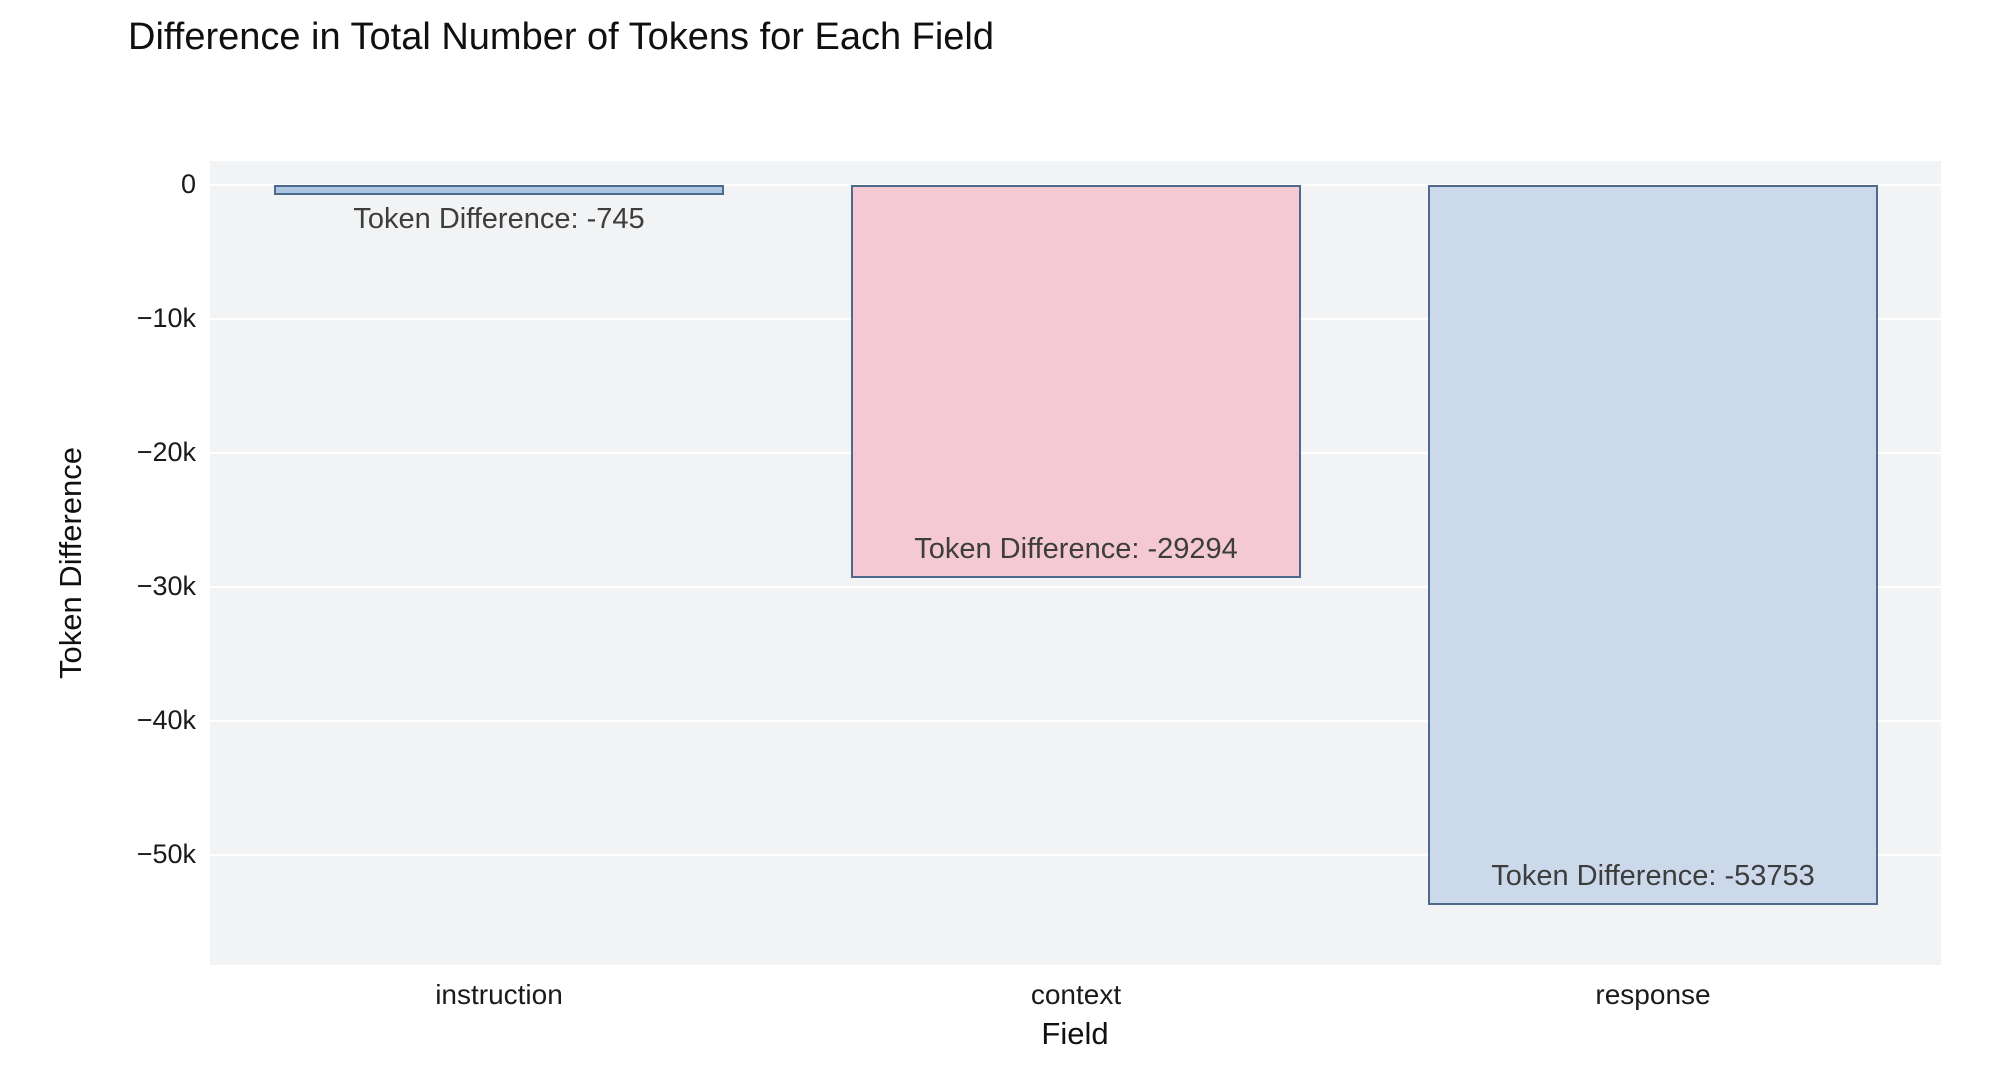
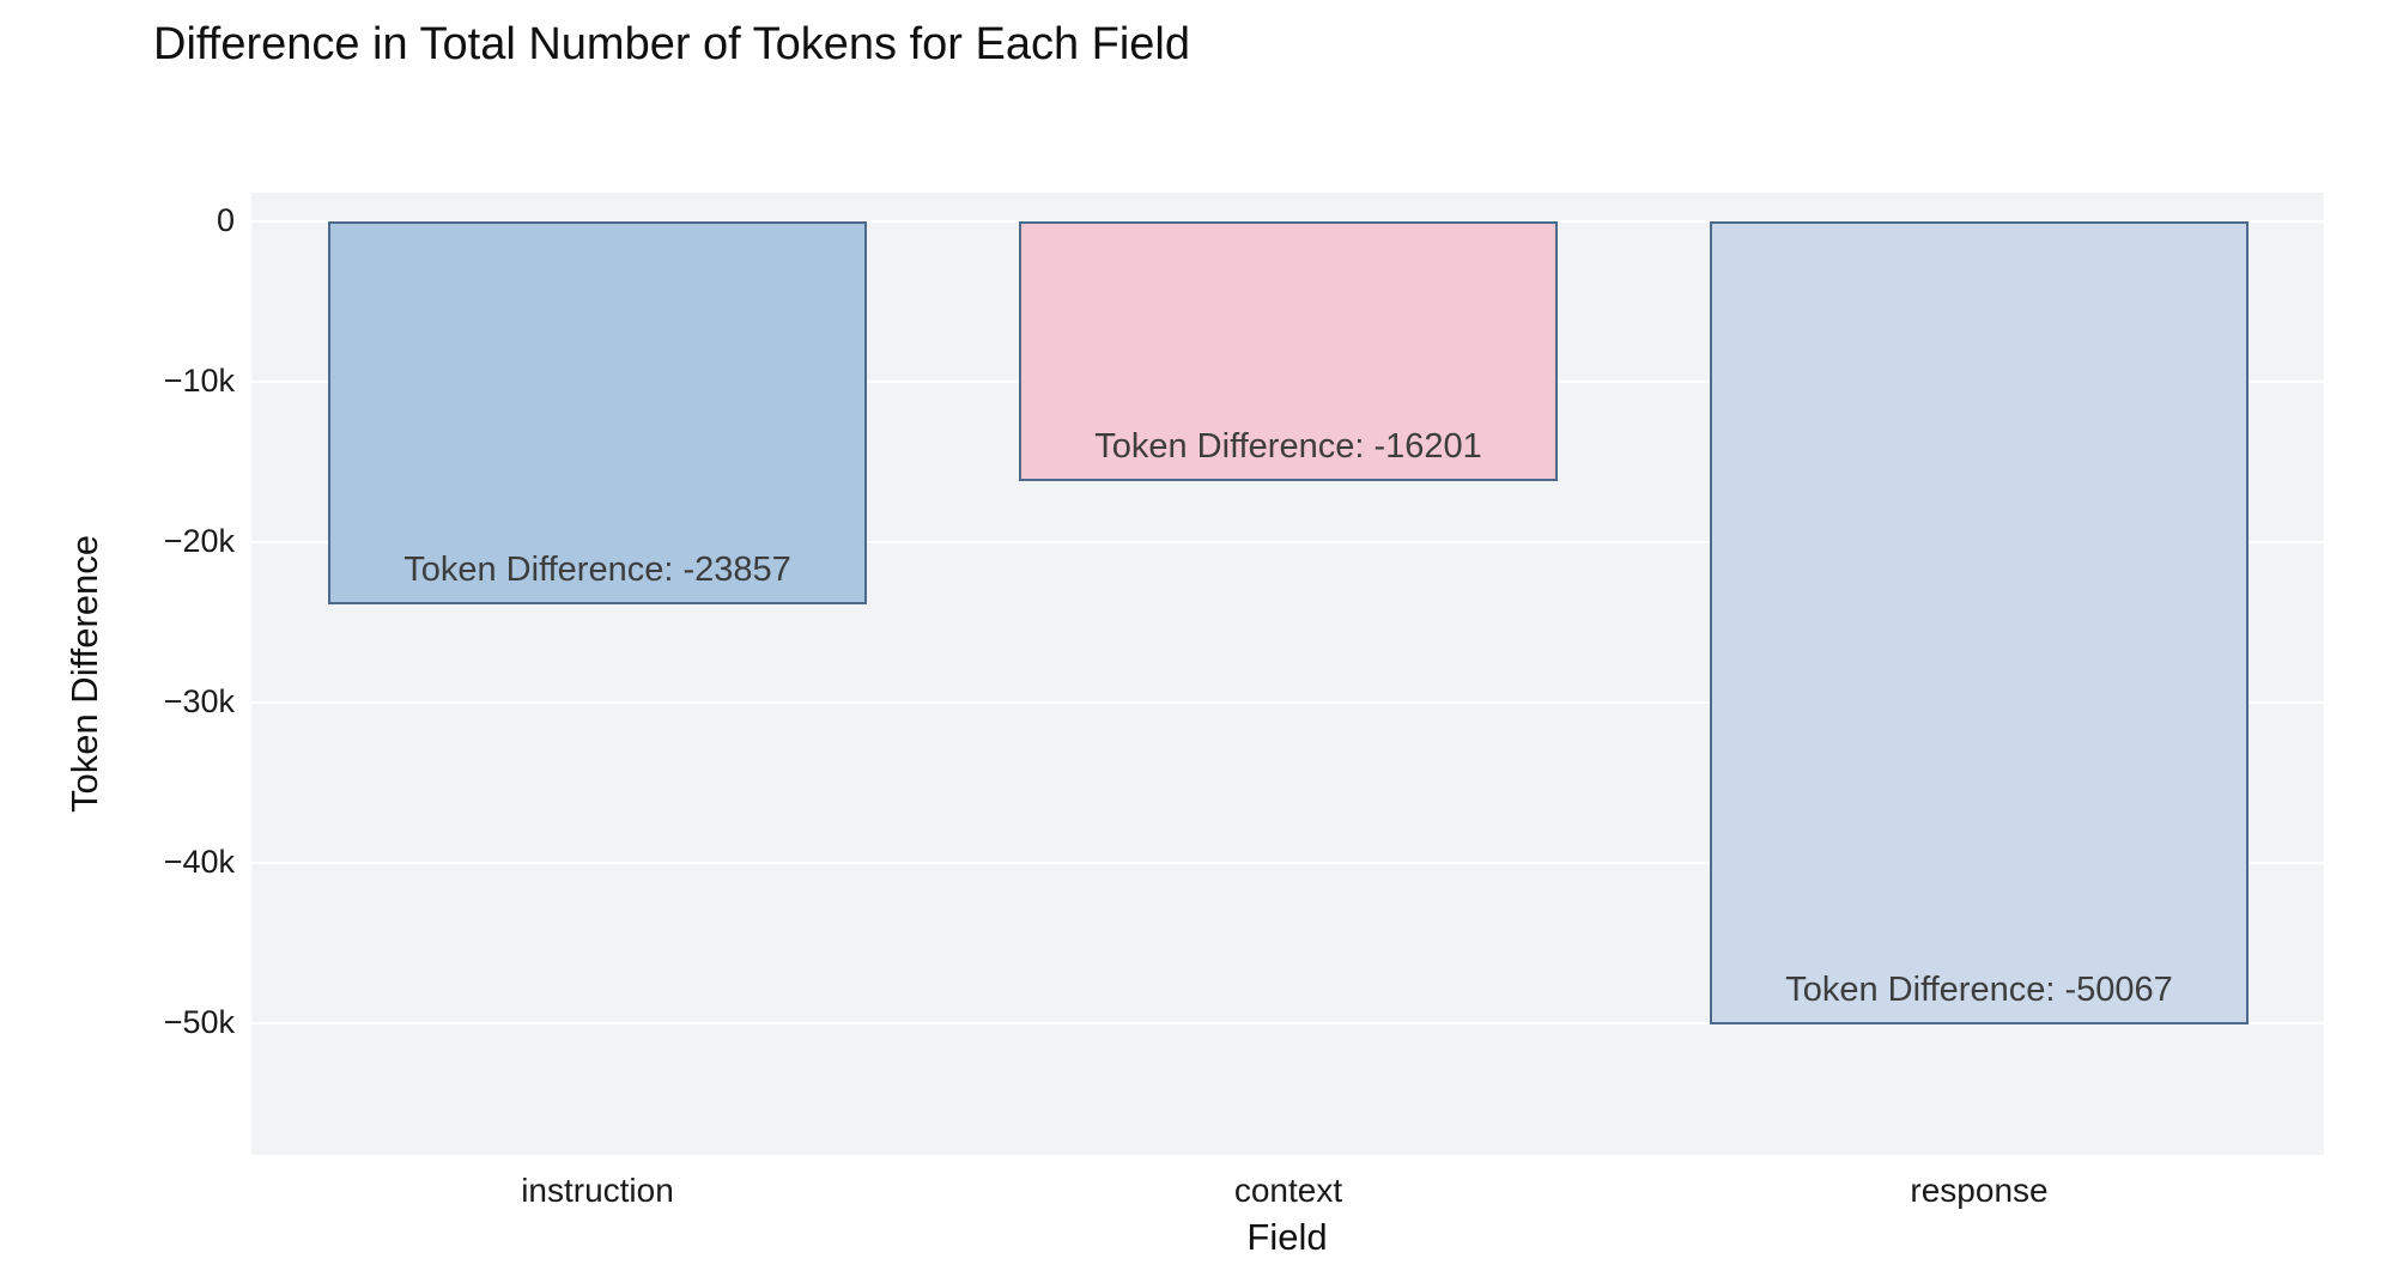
instruction: -745 -> -23857
context: -29294 -> -16201
response: -53753 -> -50067
